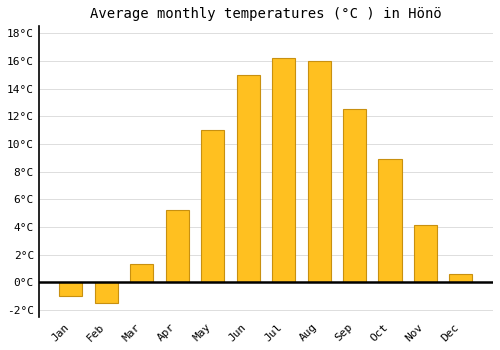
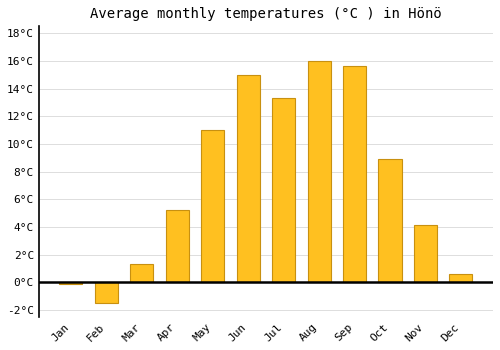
Jan: -1.0°C -> -0.1°C
Jul: 16.2°C -> 13.3°C
Sep: 12.5°C -> 15.6°C
